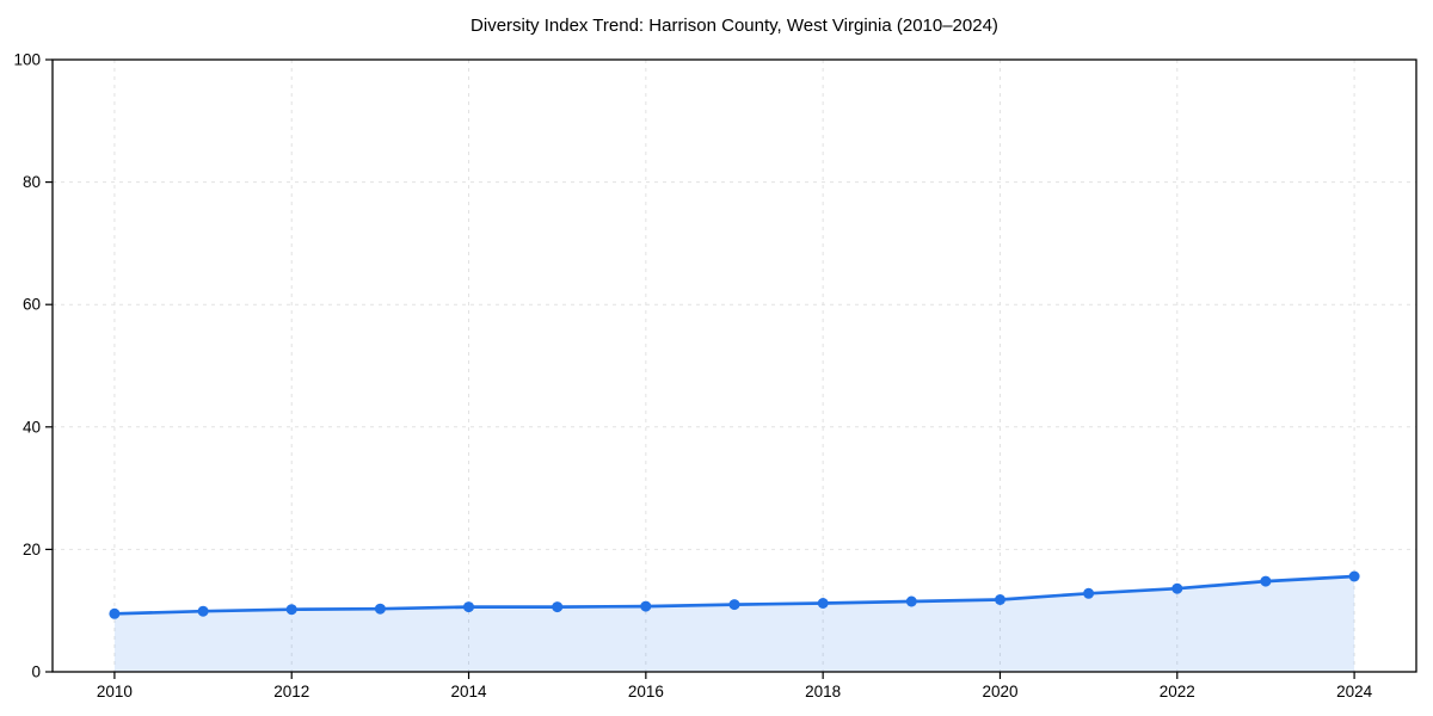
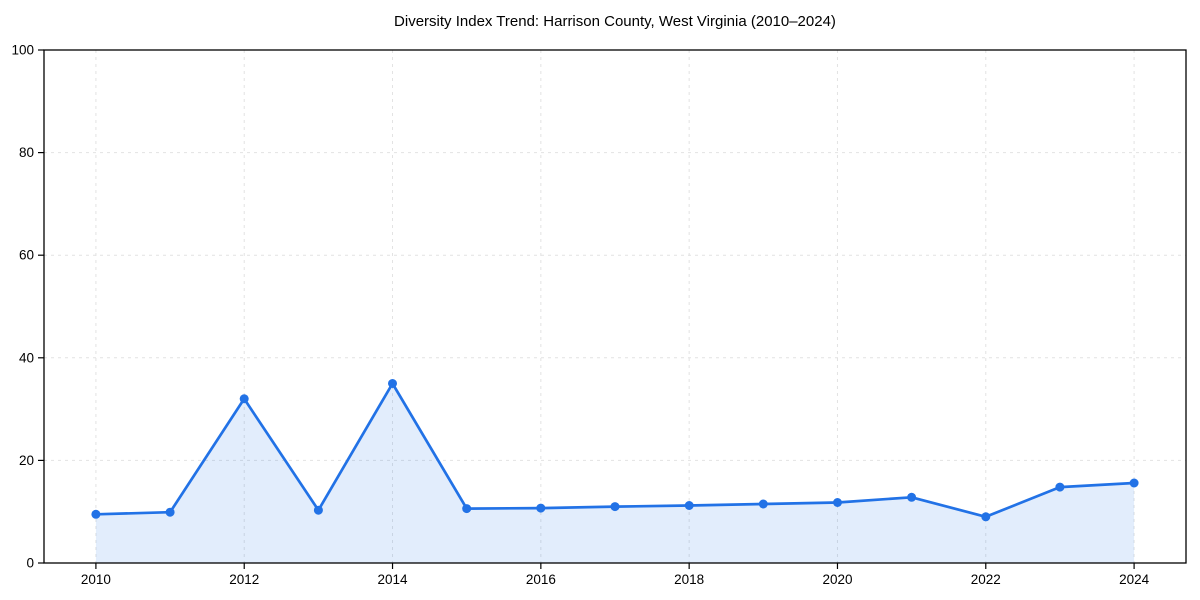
2012: 10 -> 32
2014: 11 -> 35
2022: 14 -> 9
